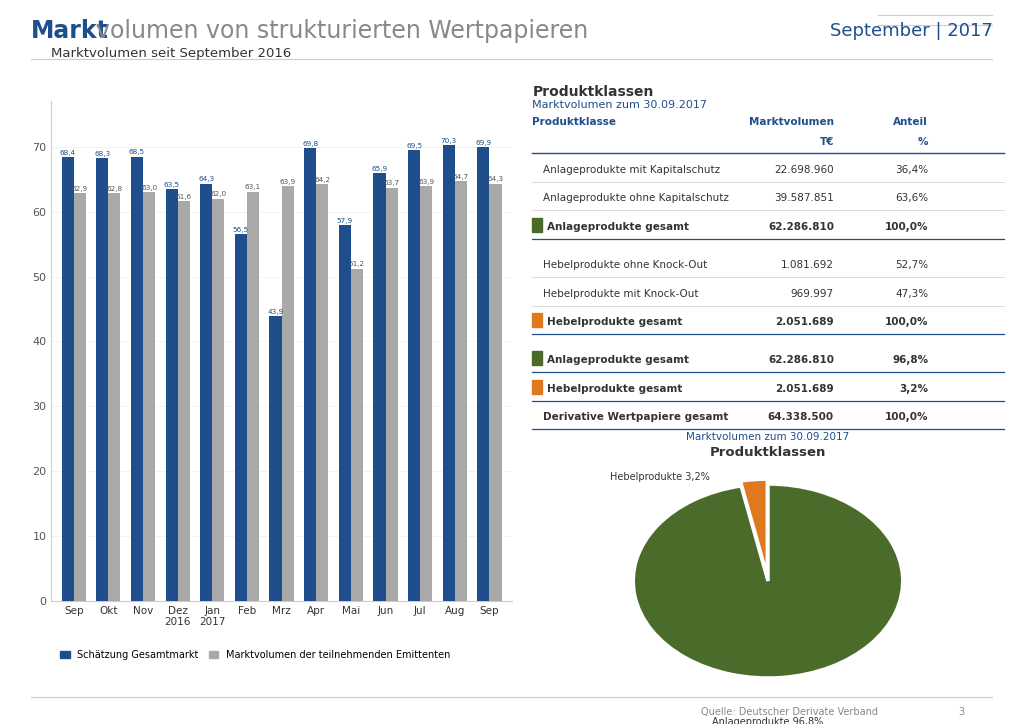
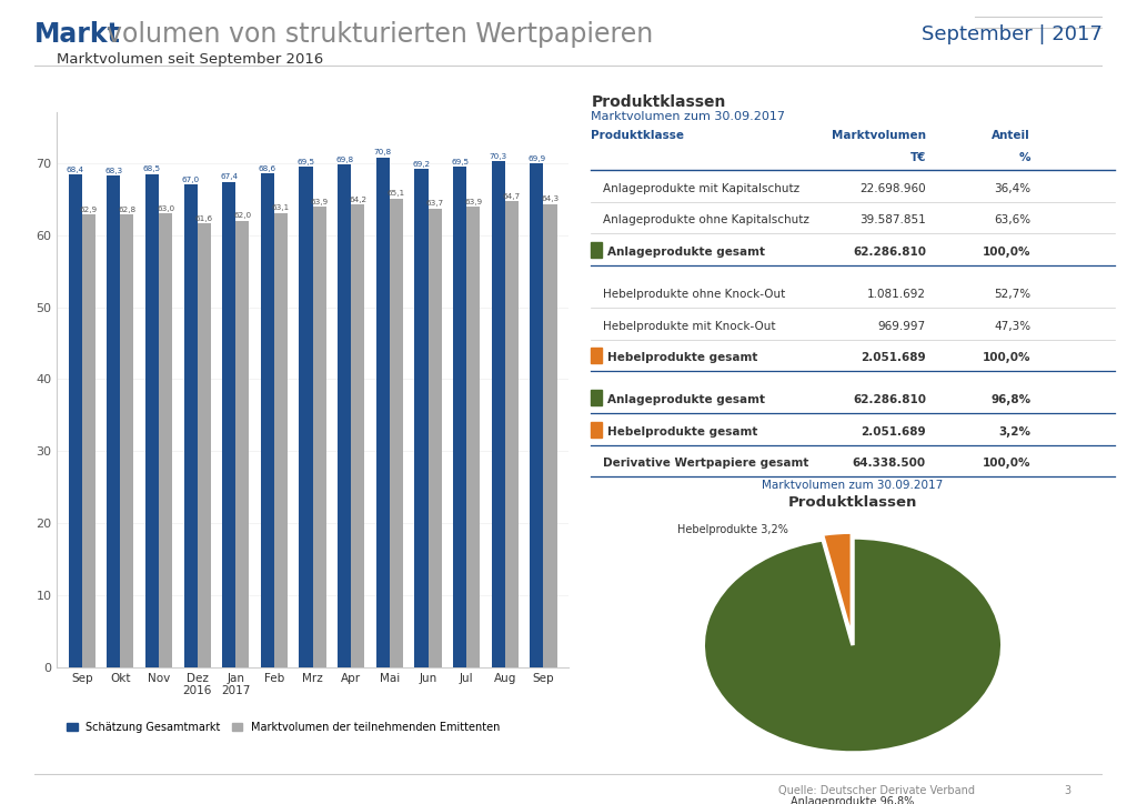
Schätzung Gesamtmarkt/Dez 2016: 63,5 -> 67,0
Schätzung Gesamtmarkt/Jan 2017: 64,3 -> 67,4
Schätzung Gesamtmarkt/Feb: 56,5 -> 68,6
Schätzung Gesamtmarkt/Mrz: 43,9 -> 69,5
Schätzung Gesamtmarkt/Mai: 57,9 -> 70,8
Marktvolumen der teilnehmenden Emittenten/Mai: 51,2 -> 65,1
Schätzung Gesamtmarkt/Jun: 65,9 -> 69,2
